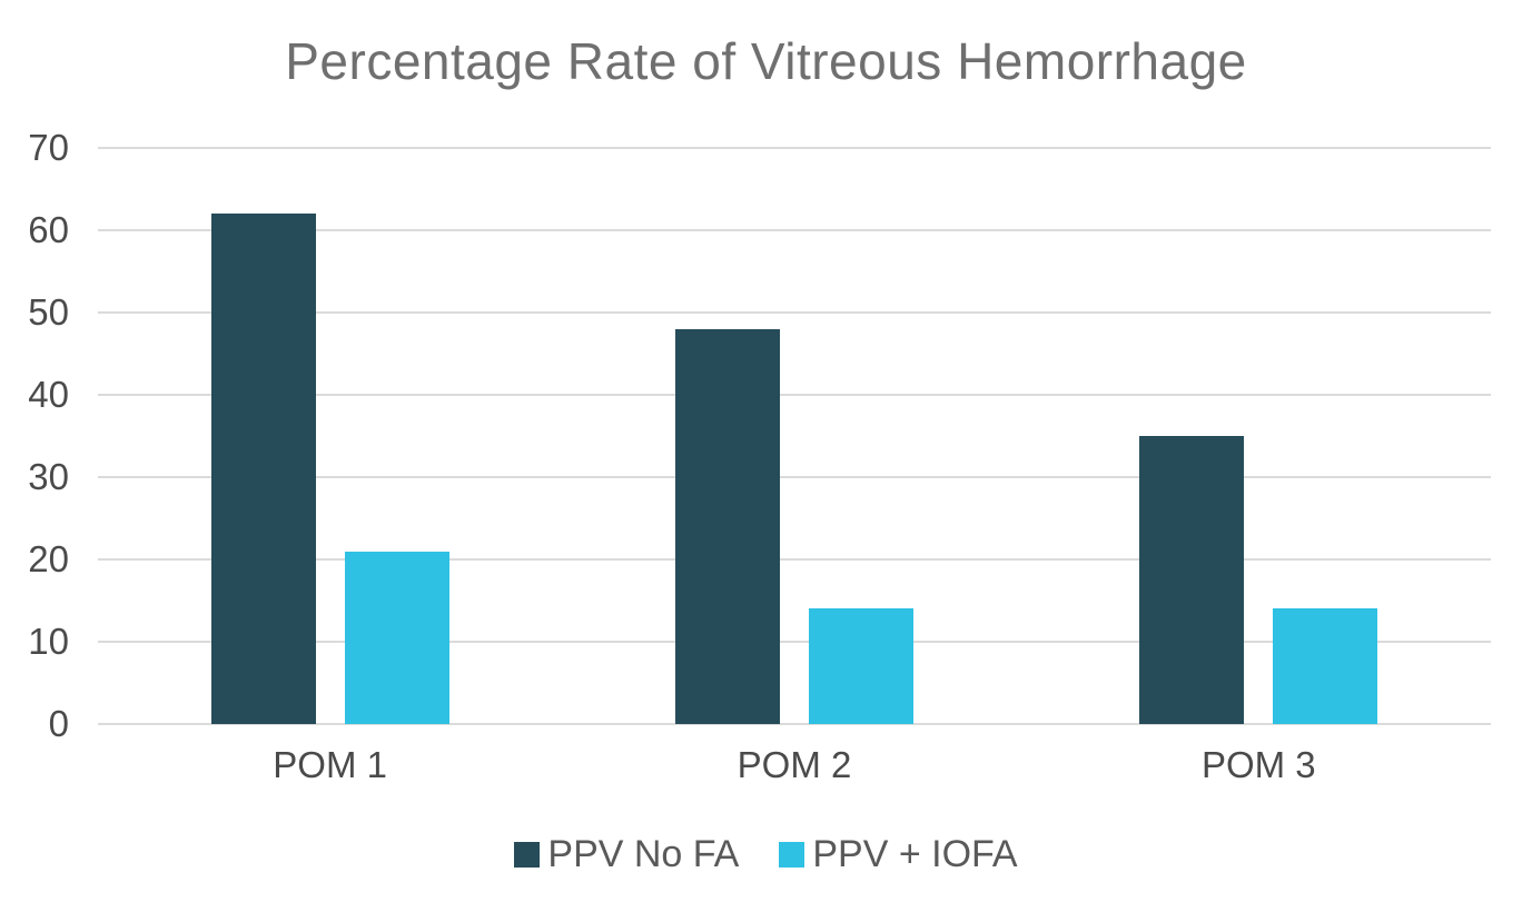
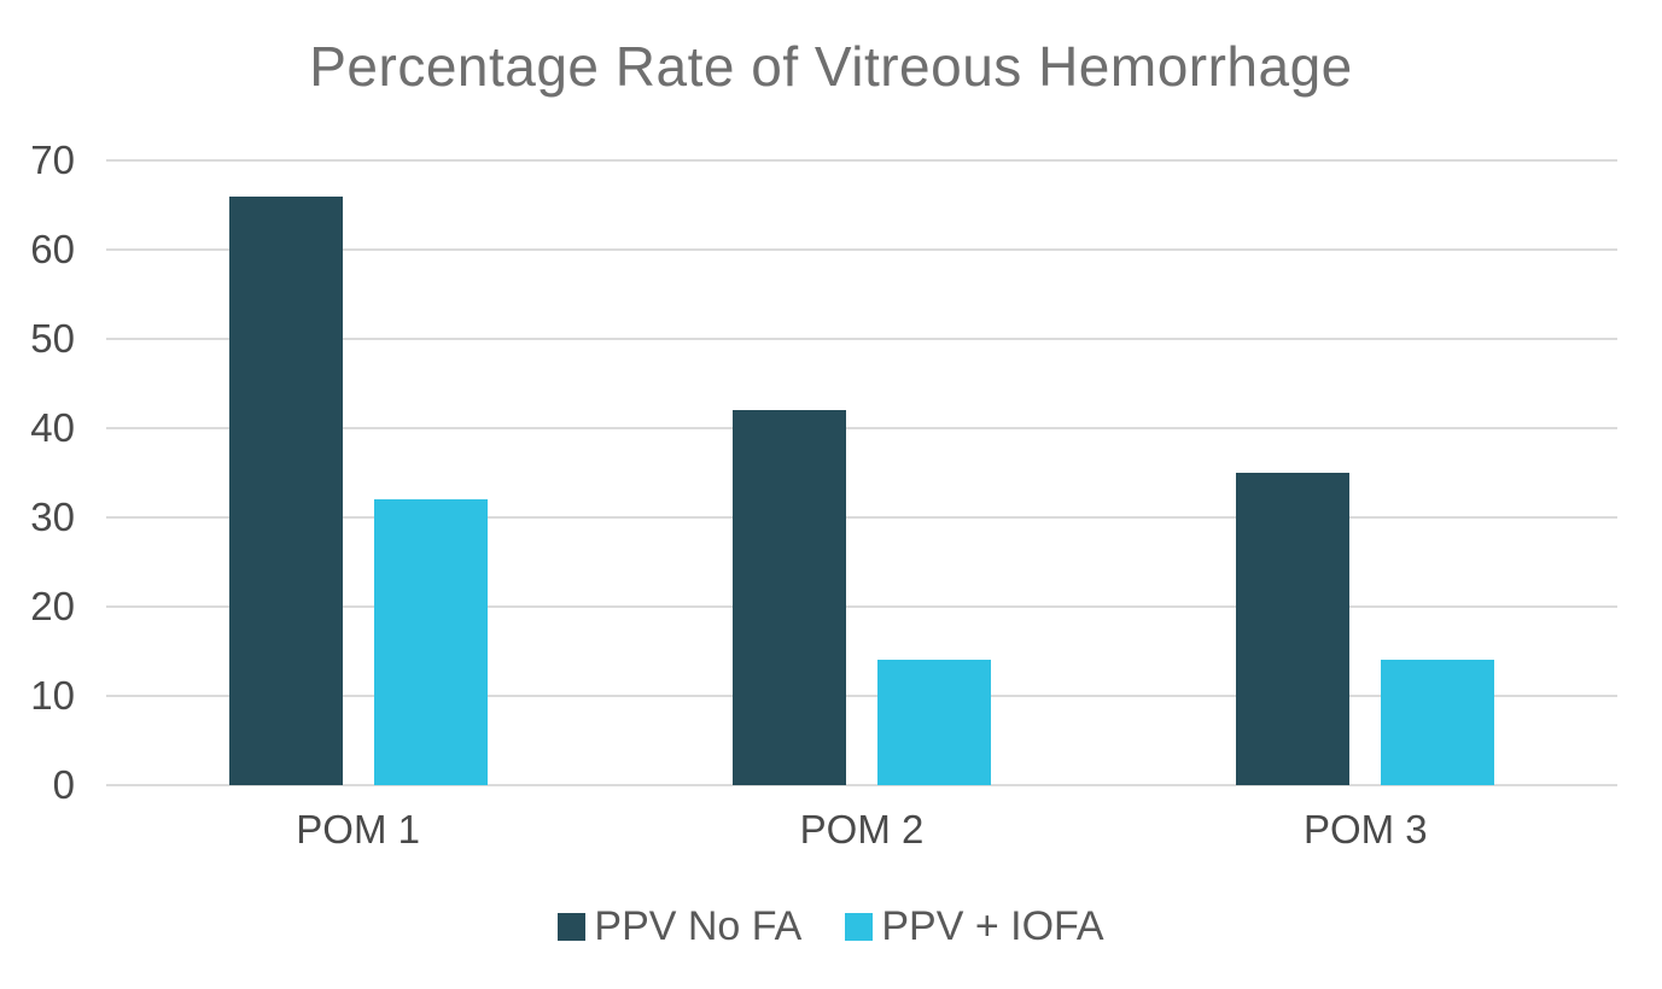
PPV No FA/POM 1: 62 -> 66
PPV + IOFA/POM 1: 21 -> 32
PPV No FA/POM 2: 48 -> 42
